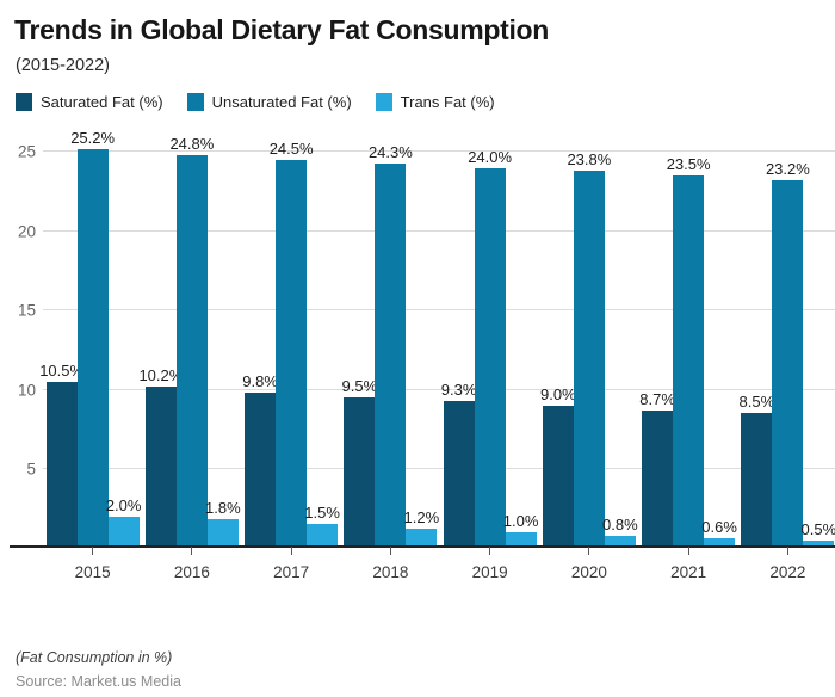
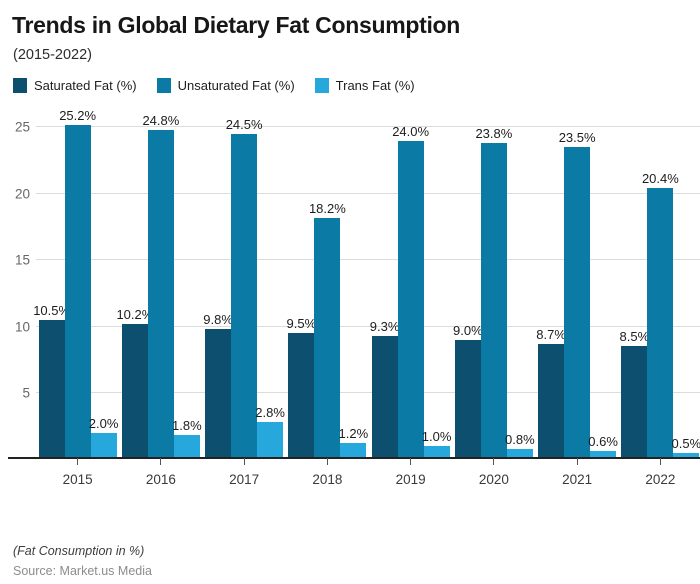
Trans Fat (%)/2017: 1.5% -> 2.8%
Unsaturated Fat (%)/2018: 24.3% -> 18.2%
Unsaturated Fat (%)/2022: 23.2% -> 20.4%
